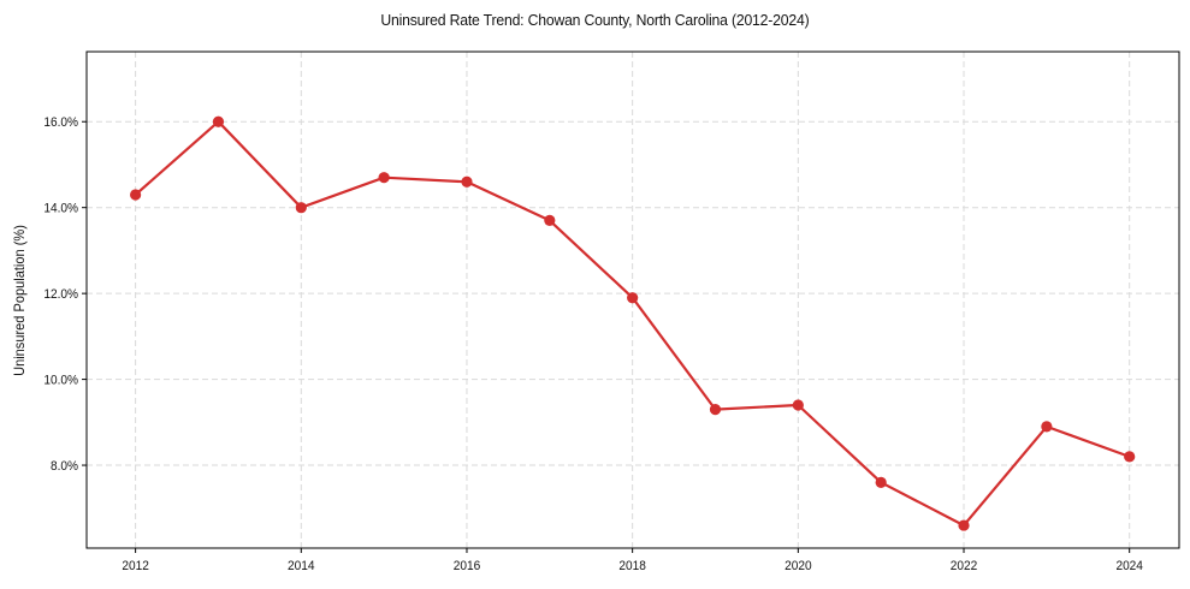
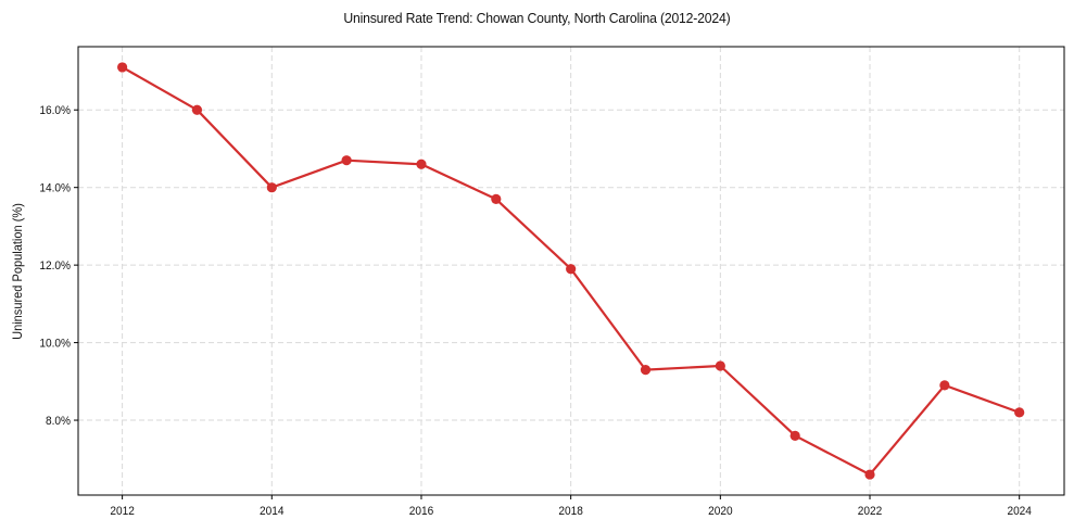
2012: 14.3% -> 17.1%
